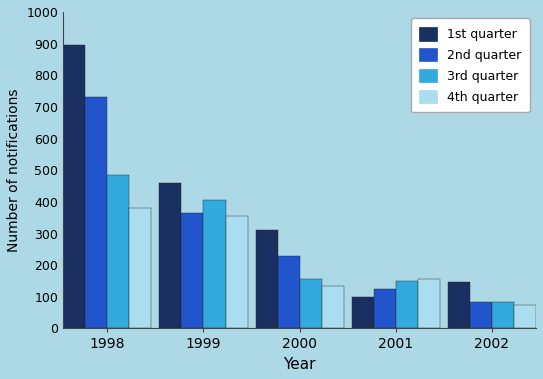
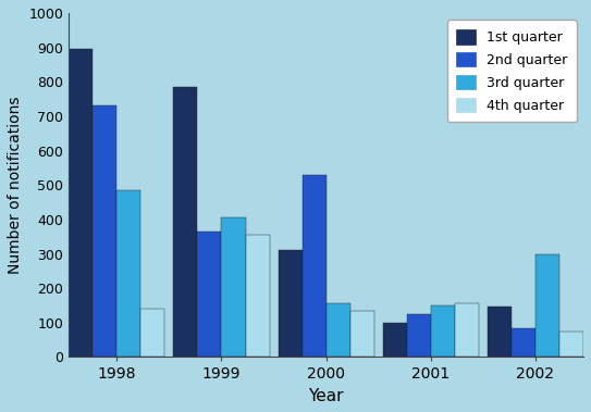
4th quarter/1998: 380 -> 140
1st quarter/1999: 460 -> 785
2nd quarter/2000: 230 -> 530
3rd quarter/2002: 83 -> 300
